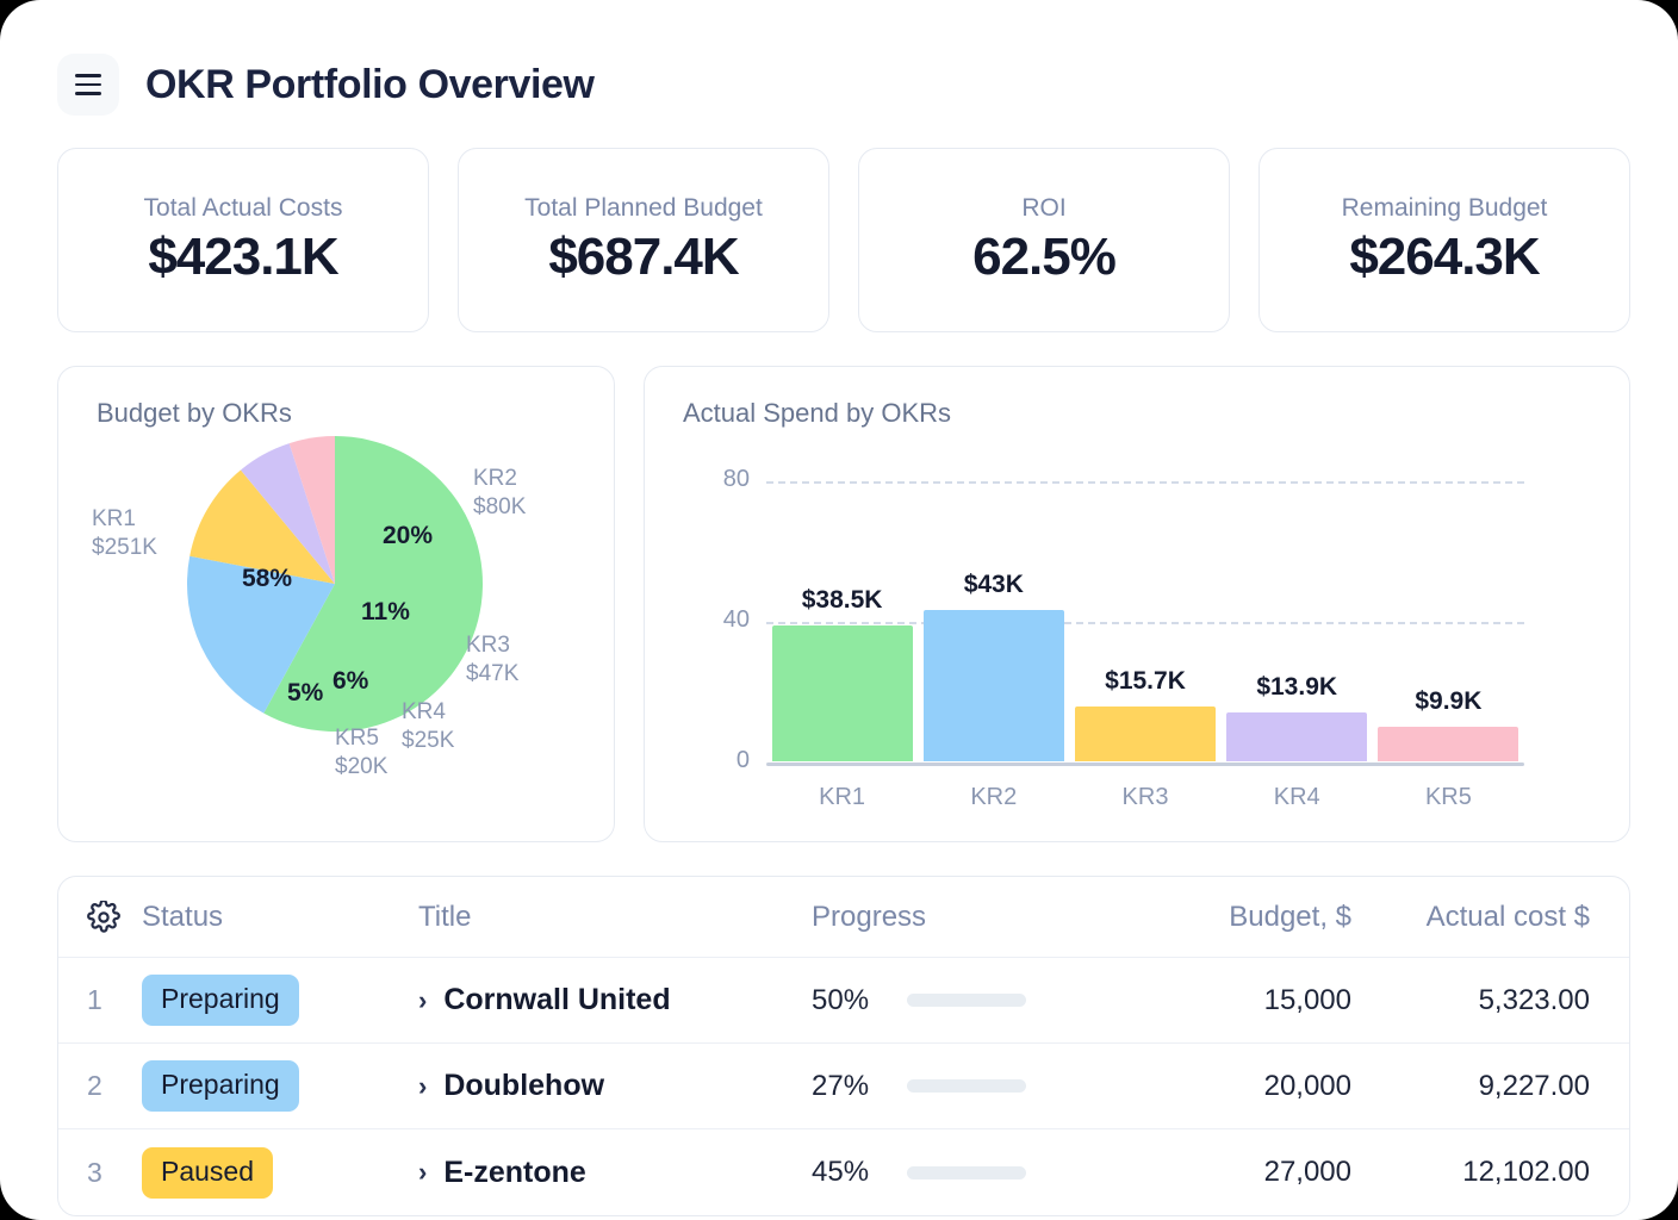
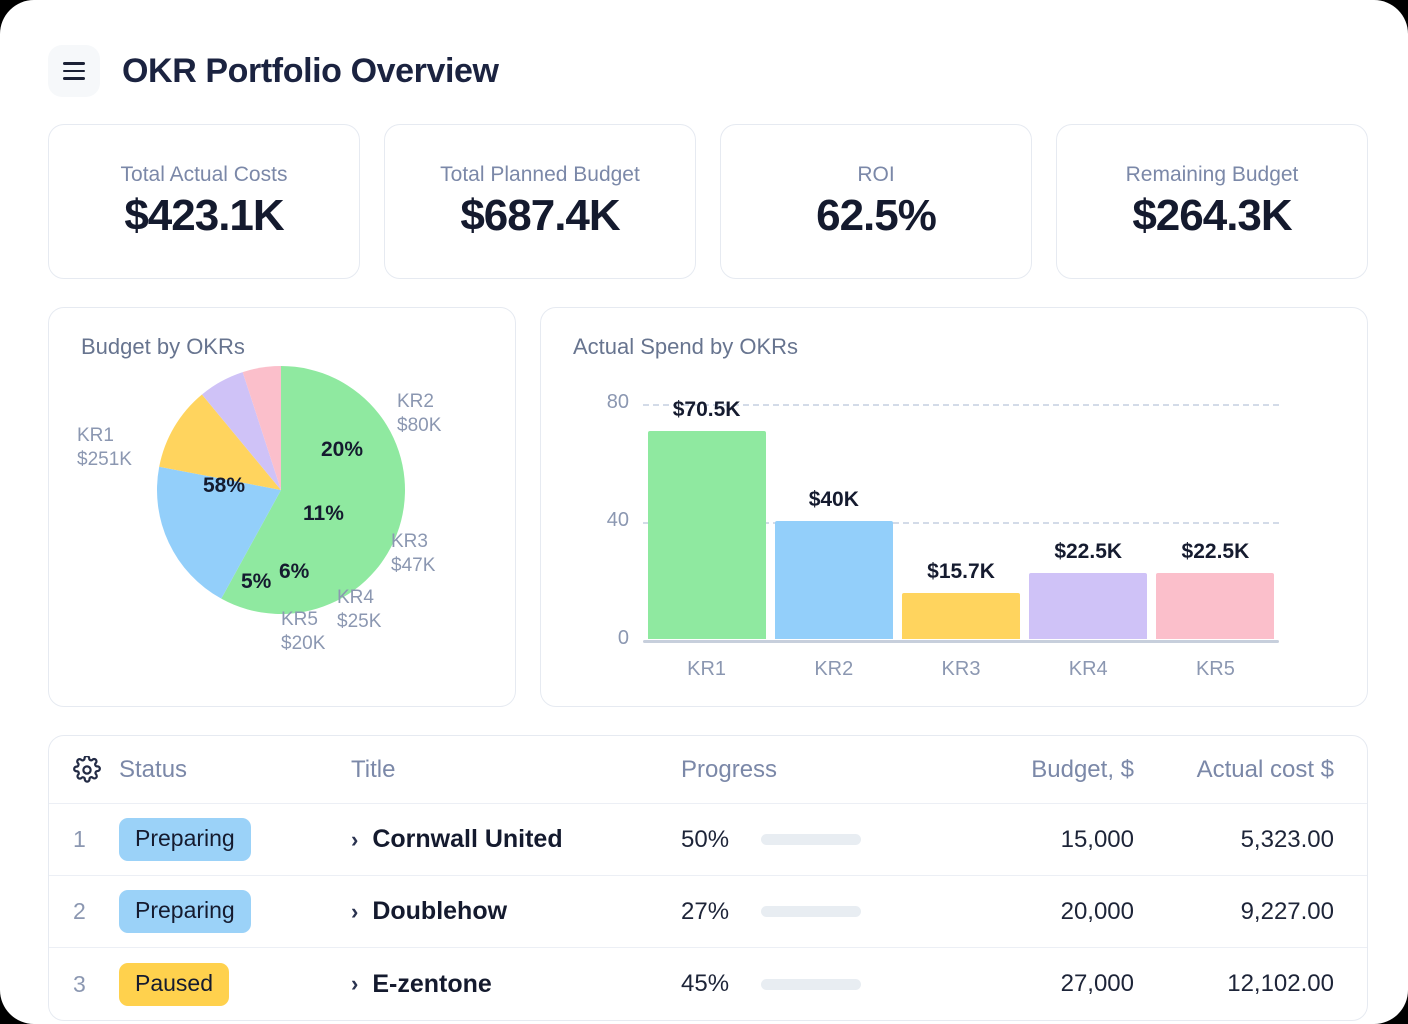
Actual Spend by OKRs/KR1: $38.5K -> $70.5K
Actual Spend by OKRs/KR2: $43K -> $40K
Actual Spend by OKRs/KR4: $13.9K -> $22.5K
Actual Spend by OKRs/KR5: $9.9K -> $22.5K
